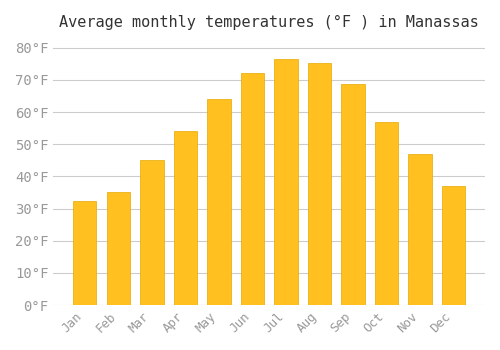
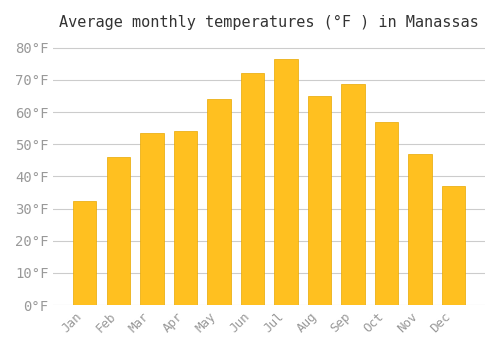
Feb: 35.2°F -> 46.0°F
Mar: 45.2°F -> 53.5°F
Aug: 75.2°F -> 65.0°F
